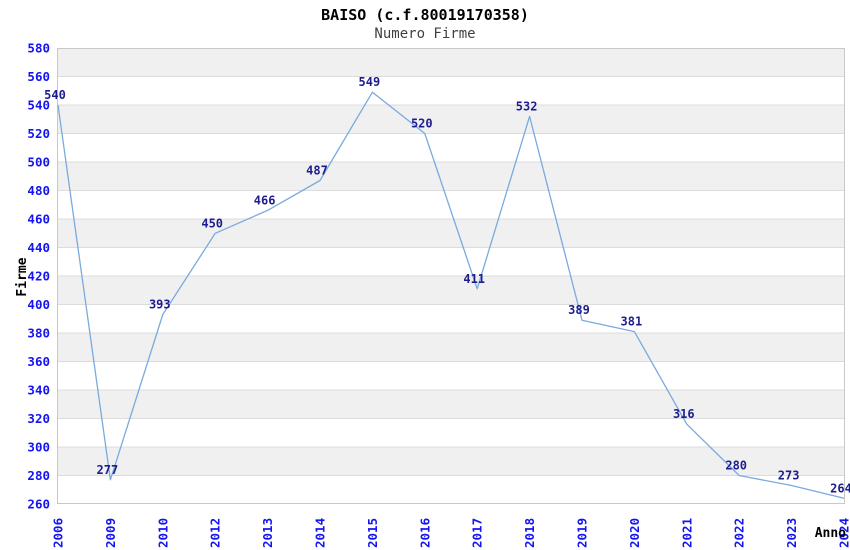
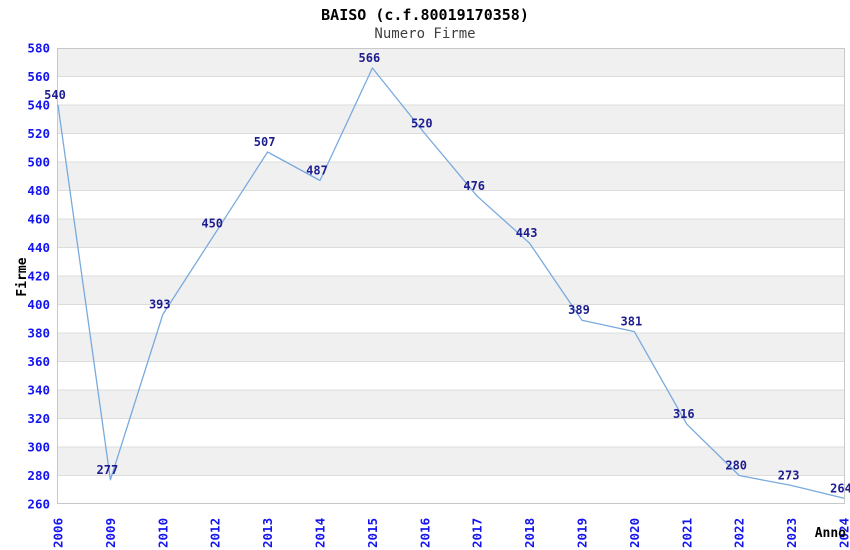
2013: 466 -> 507
2015: 549 -> 566
2017: 411 -> 476
2018: 532 -> 443
